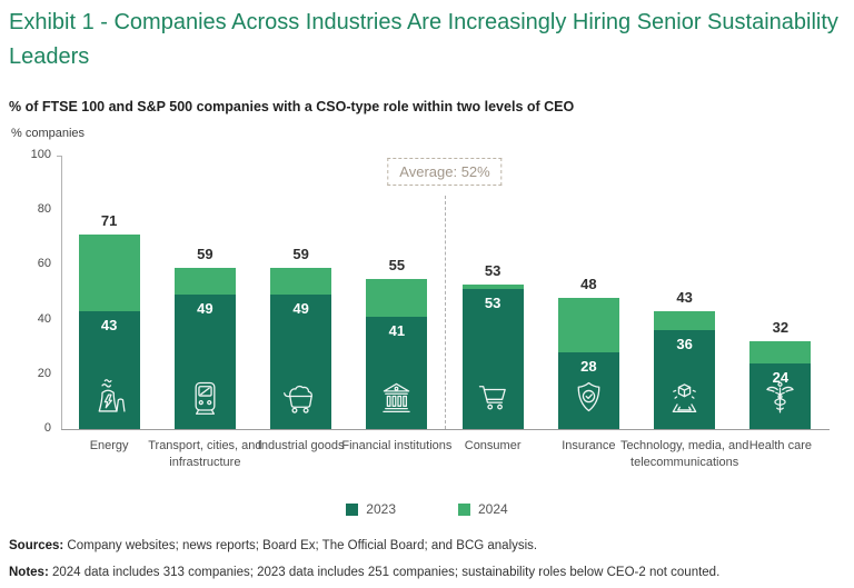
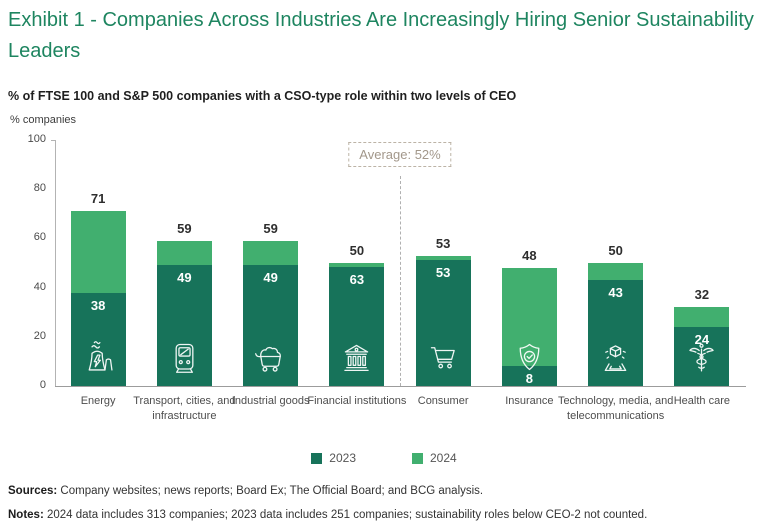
2023/Energy: 43 -> 38
2023/Financial institutions: 41 -> 63
2024/Financial institutions: 55 -> 50
2023/Insurance: 28 -> 8
2023/Technology, media, and telecommunications: 36 -> 43
2024/Technology, media, and telecommunications: 43 -> 50
